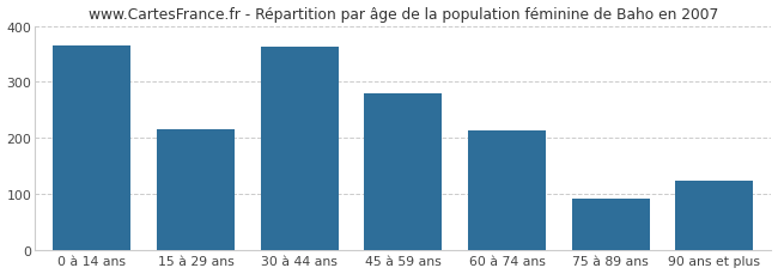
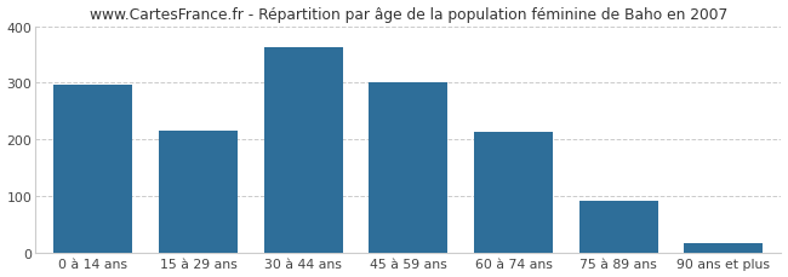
0 à 14 ans: 365 -> 297
45 à 59 ans: 280 -> 300
90 ans et plus: 125 -> 18
